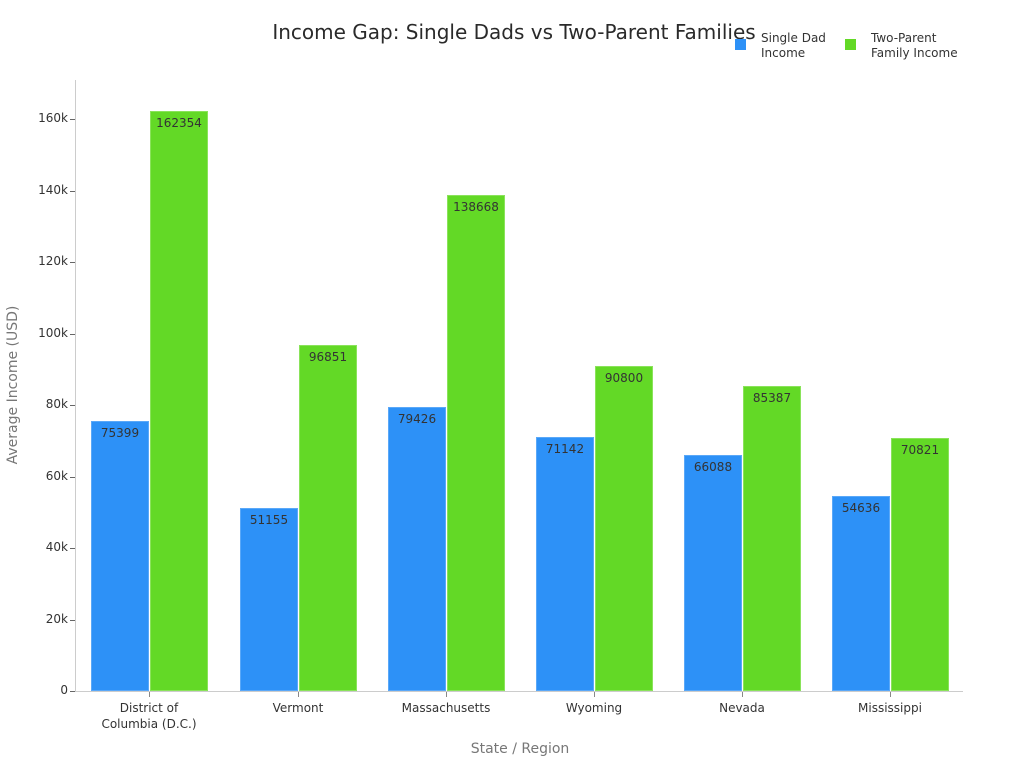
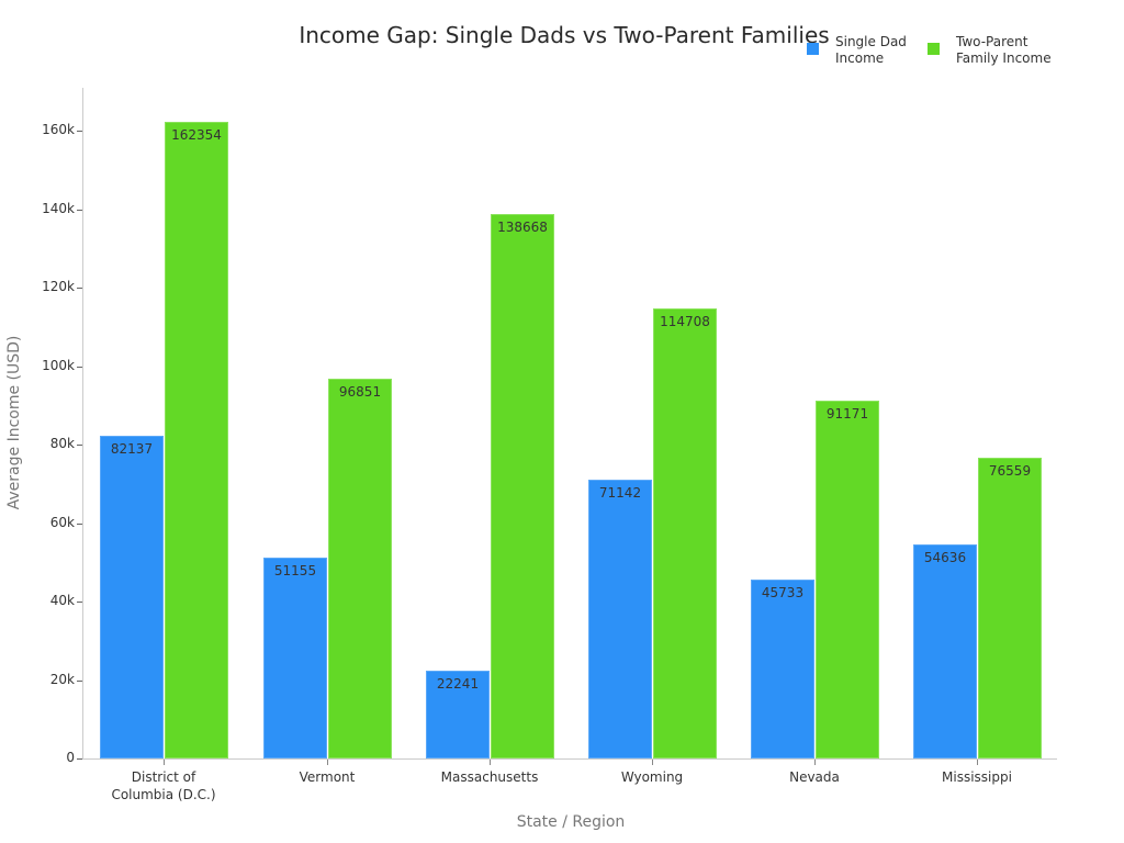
Single Dad Income/District of Columbia (D.C.): 75399 -> 82137
Single Dad Income/Massachusetts: 79426 -> 22241
Two-Parent Family Income/Wyoming: 90800 -> 114708
Single Dad Income/Nevada: 66088 -> 45733
Two-Parent Family Income/Nevada: 85387 -> 91171
Two-Parent Family Income/Mississippi: 70821 -> 76559
